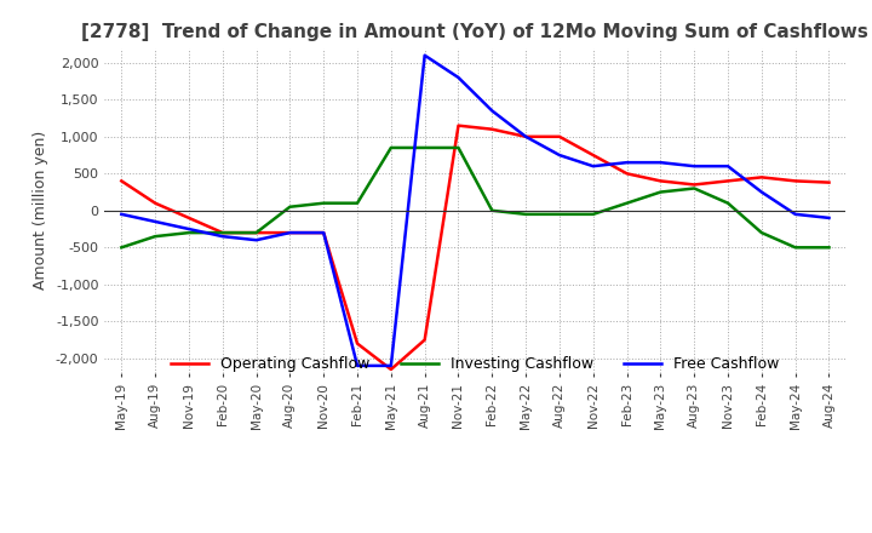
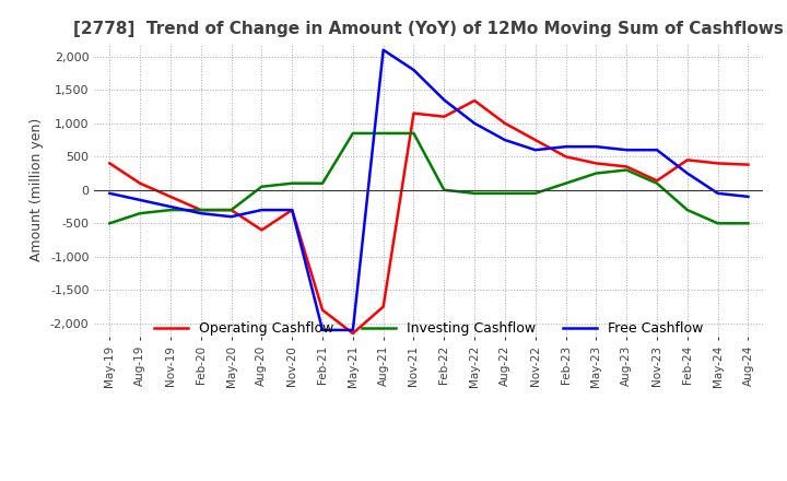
Operating Cashflow/Aug-20: -300 -> -600
Operating Cashflow/May-22: 1,000 -> 1,340
Operating Cashflow/Nov-23: 400 -> 140
